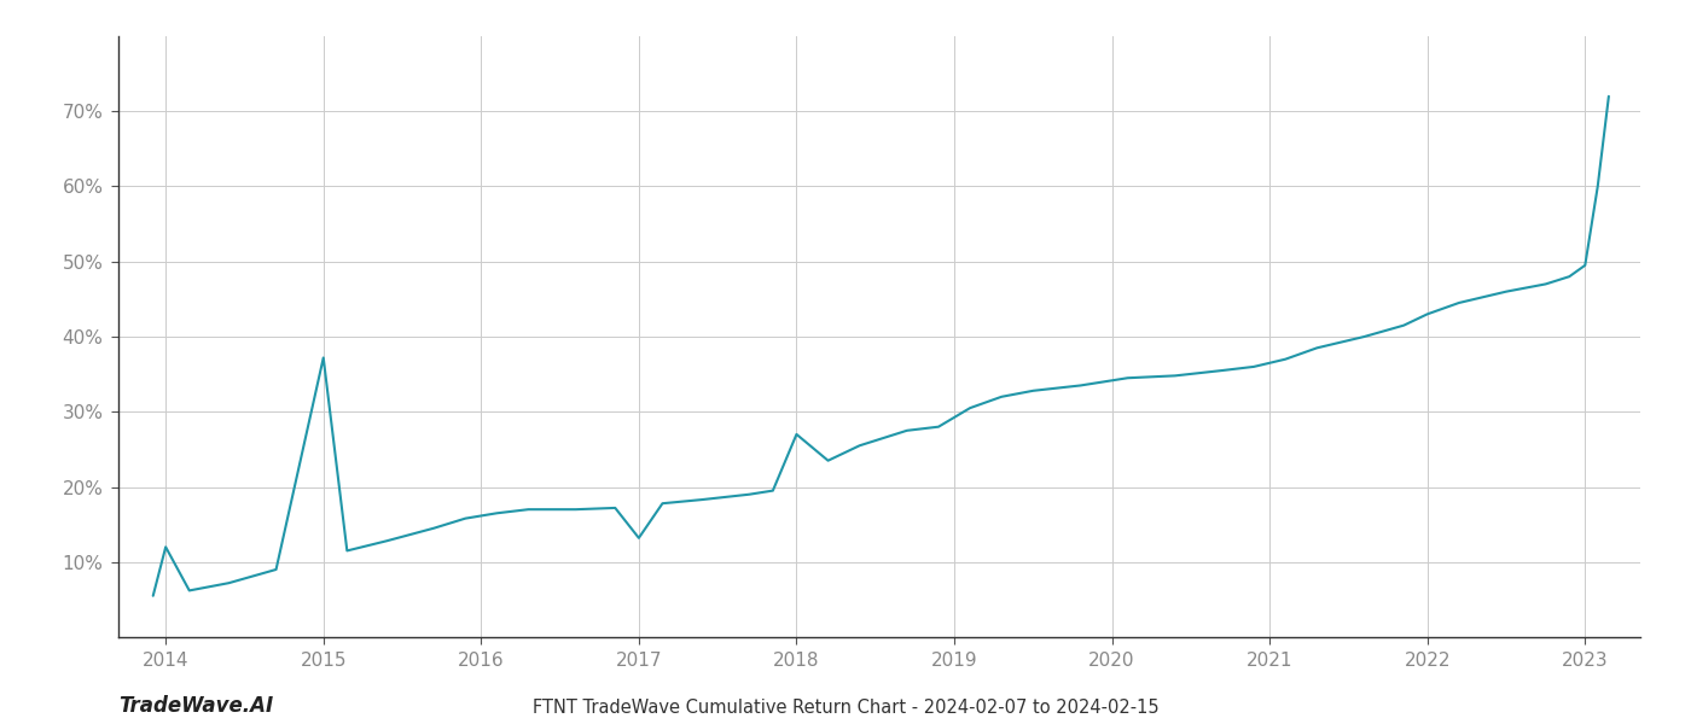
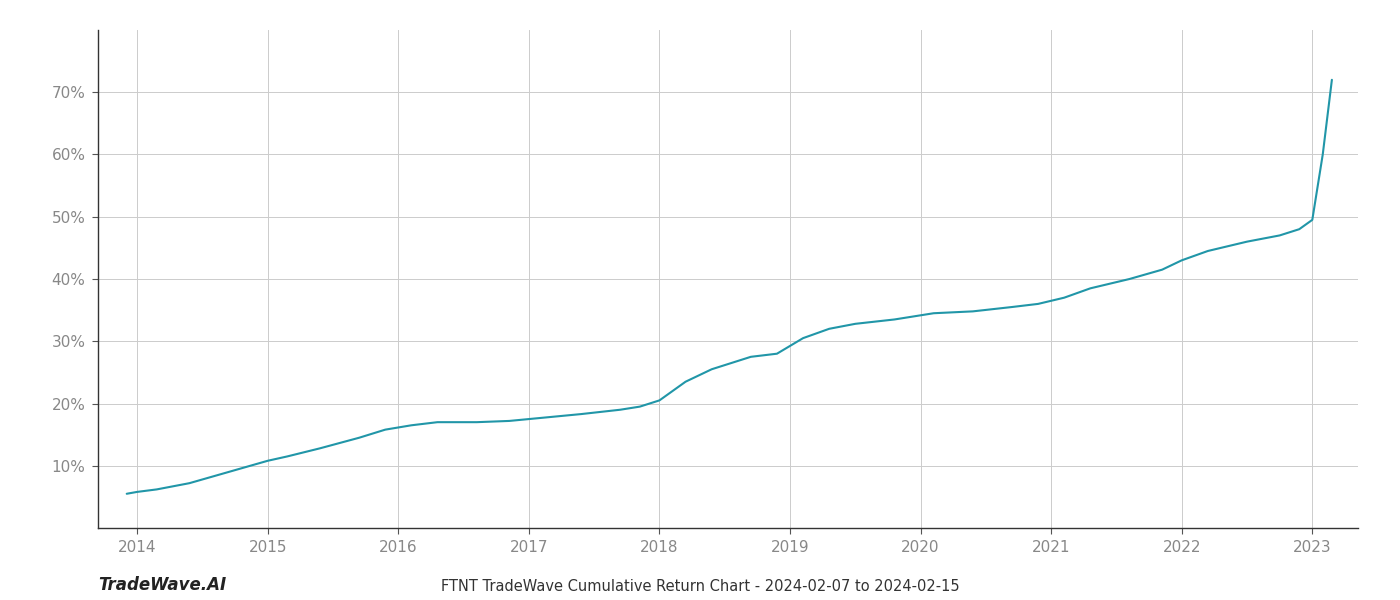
2014: 12.0% -> 5.8%
2015: 37.2% -> 10.8%
2017: 13.2% -> 17.5%
2018: 27.0% -> 20.5%
